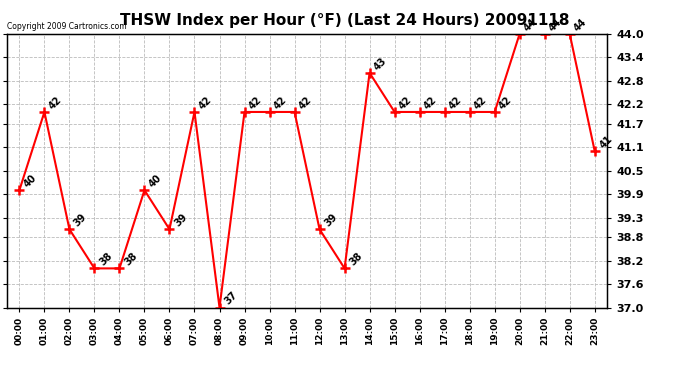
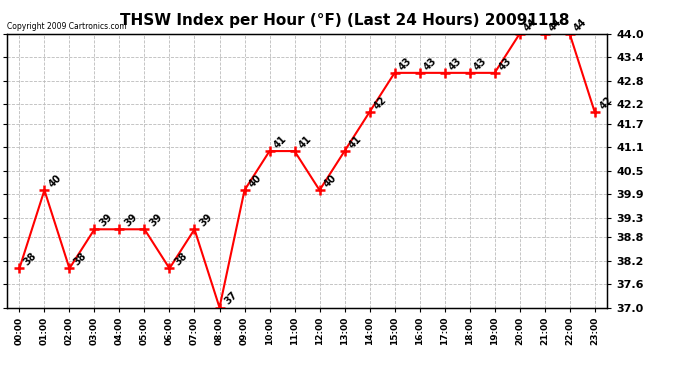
00:00: 40 -> 38
01:00: 42 -> 40
02:00: 39 -> 38
03:00: 38 -> 39
04:00: 38 -> 39
05:00: 40 -> 39
06:00: 39 -> 38
07:00: 42 -> 39
09:00: 42 -> 40
10:00: 42 -> 41
11:00: 42 -> 41
12:00: 39 -> 40
13:00: 38 -> 41
14:00: 43 -> 42
15:00: 42 -> 43
16:00: 42 -> 43
17:00: 42 -> 43
18:00: 42 -> 43
19:00: 42 -> 43
23:00: 41 -> 42
